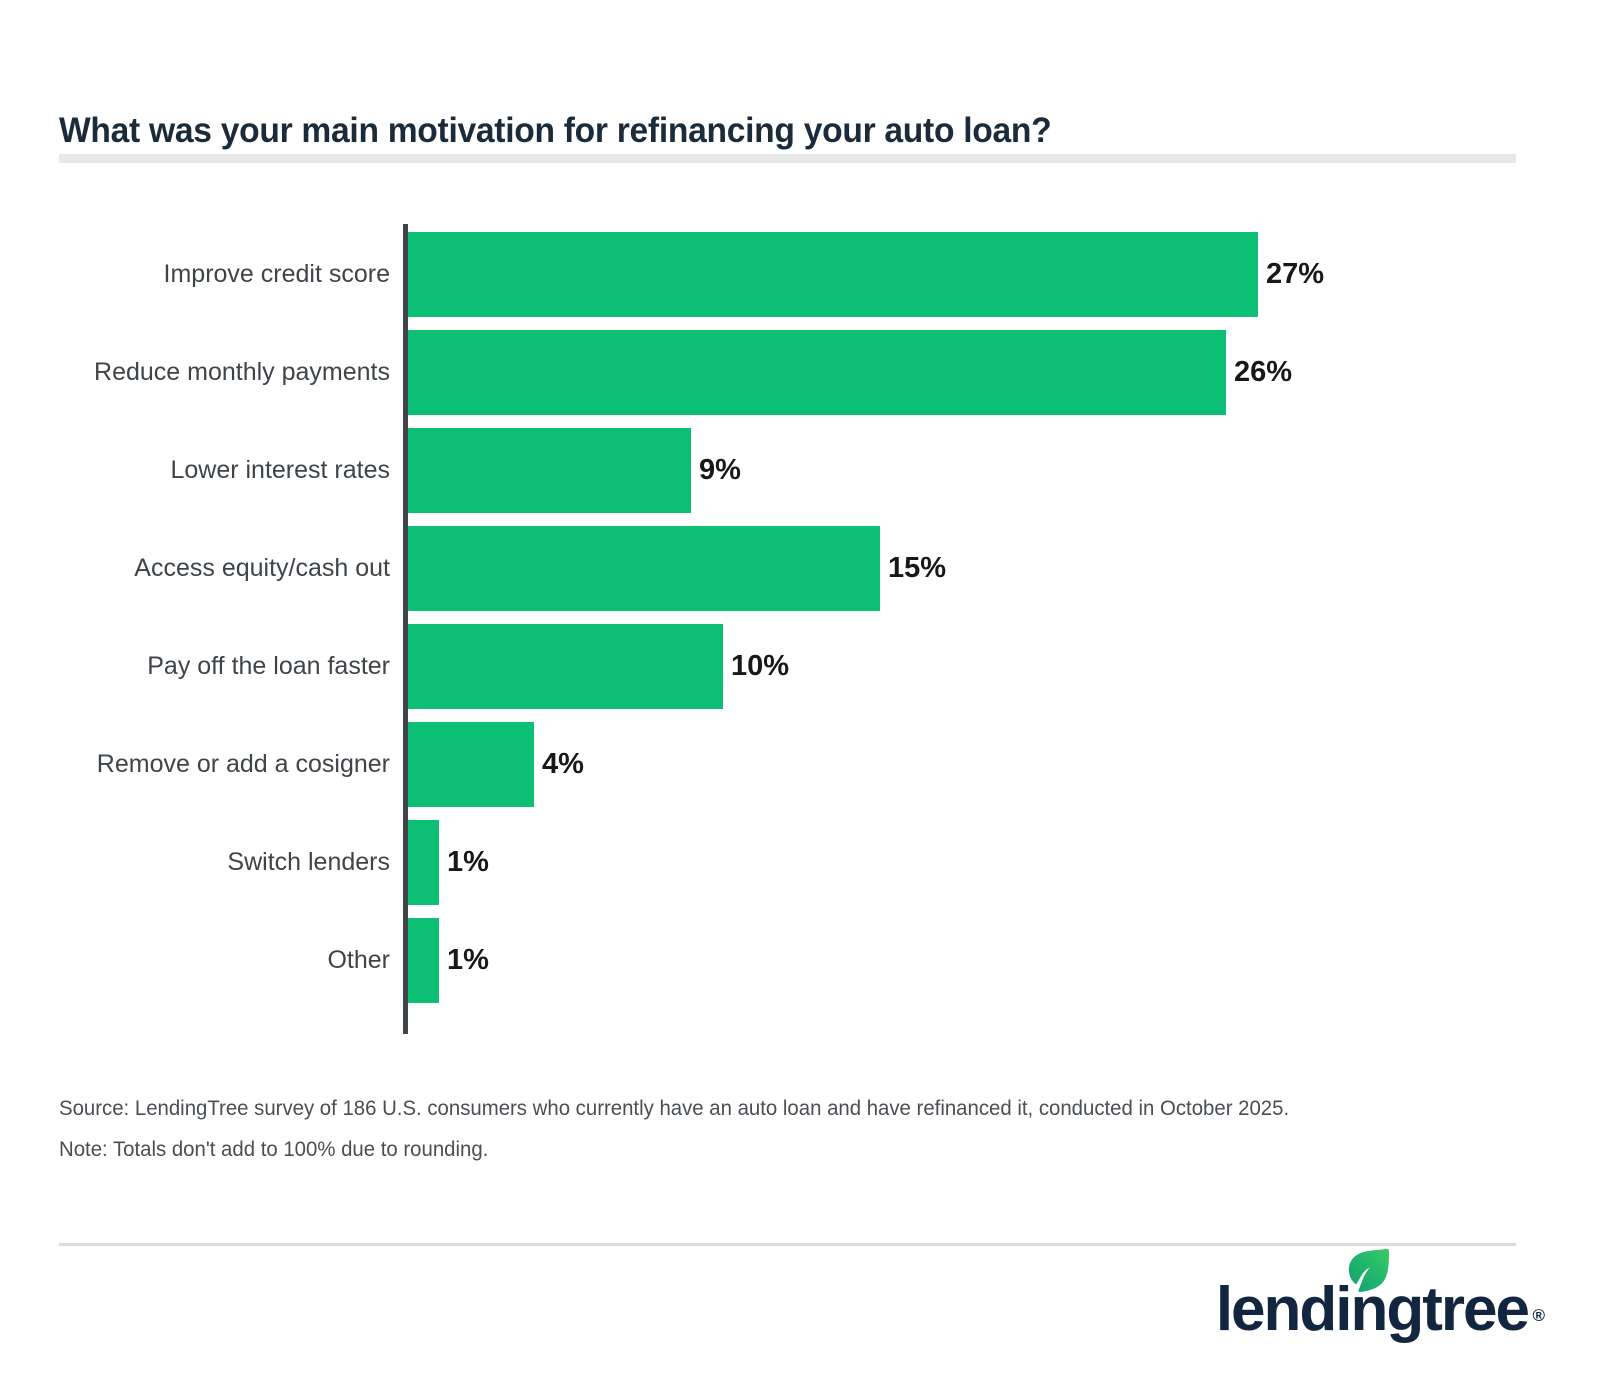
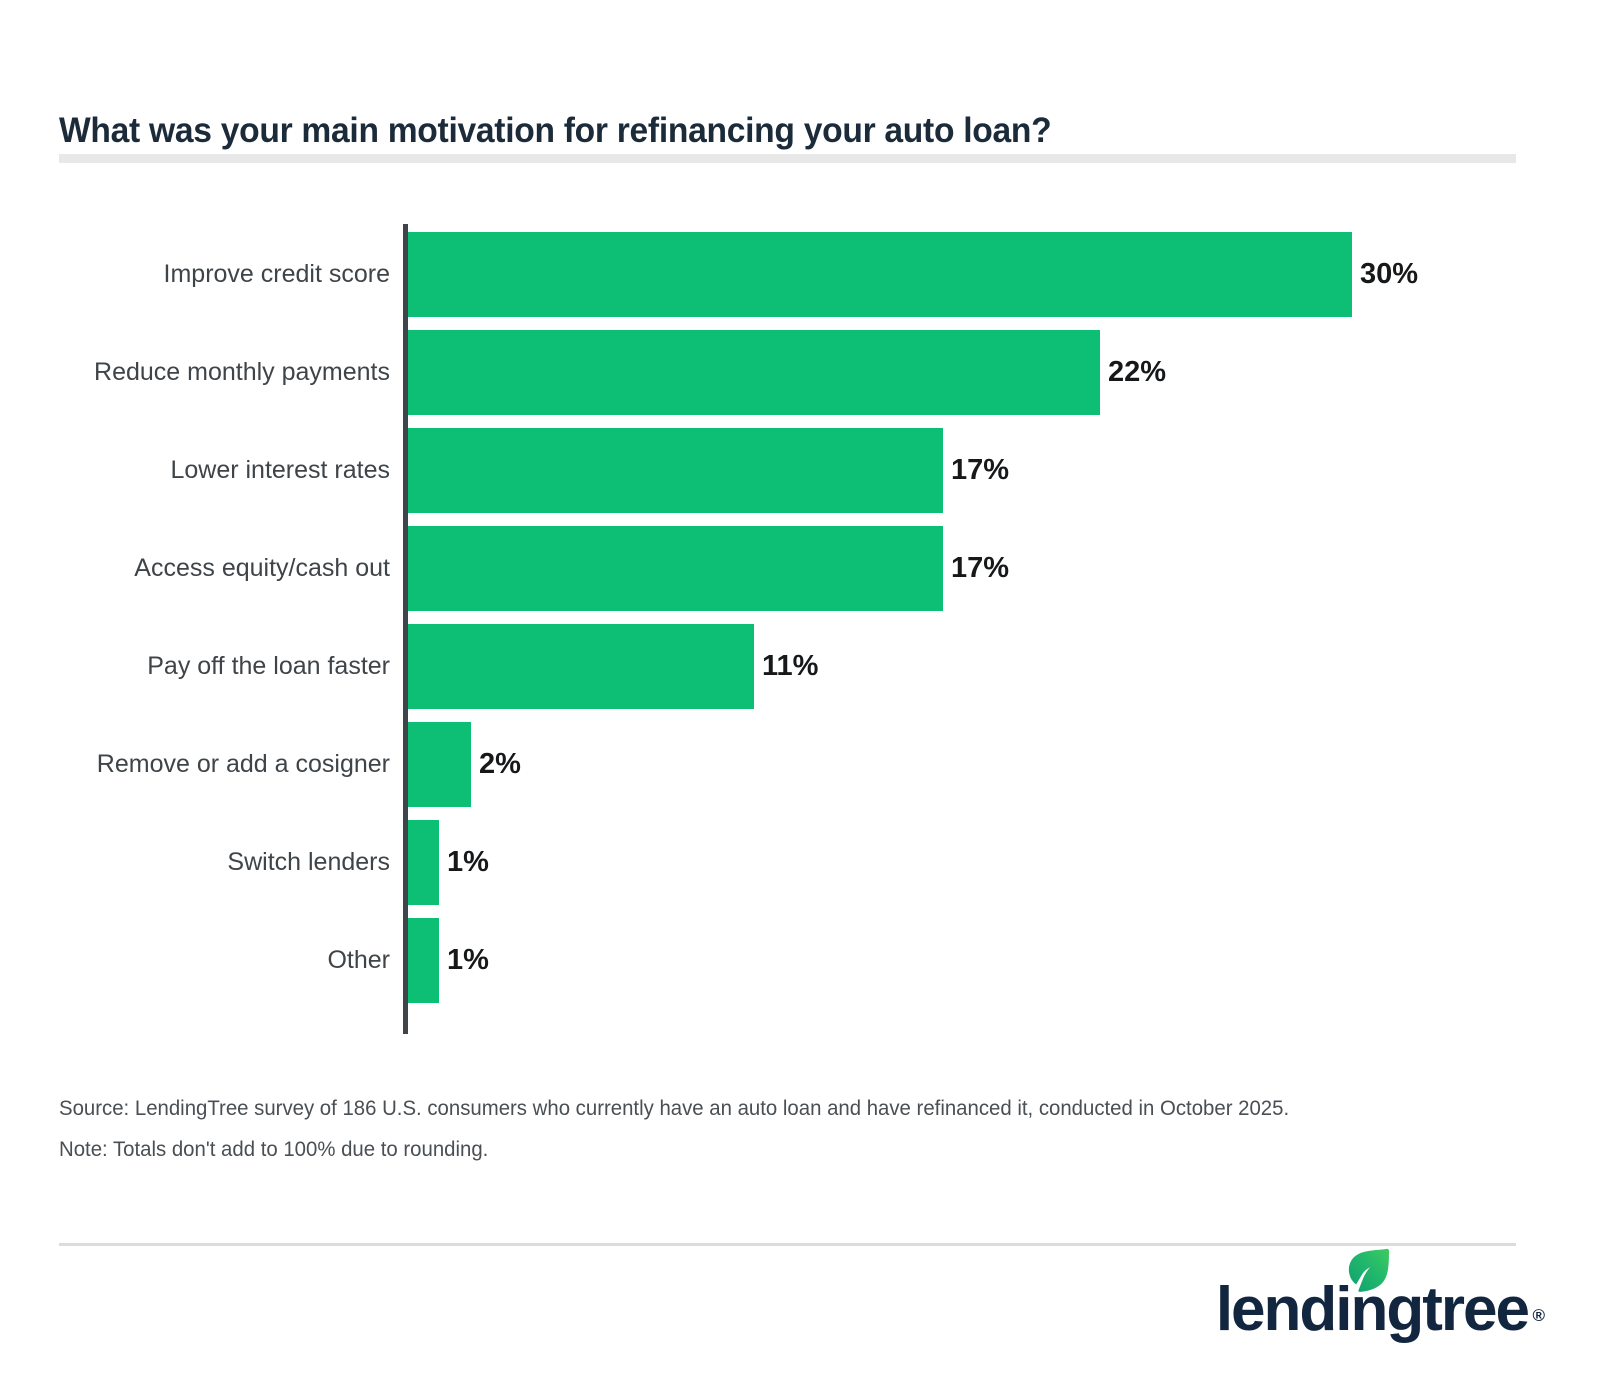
Improve credit score: 27% -> 30%
Reduce monthly payments: 26% -> 22%
Lower interest rates: 9% -> 17%
Access equity/cash out: 15% -> 17%
Pay off the loan faster: 10% -> 11%
Remove or add a cosigner: 4% -> 2%
